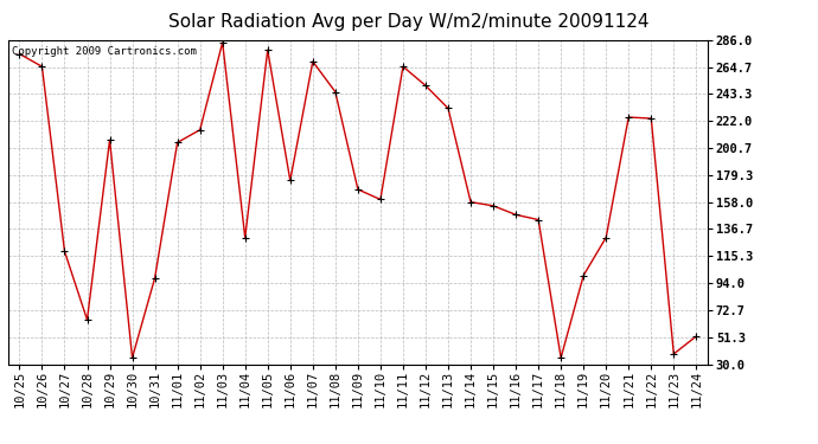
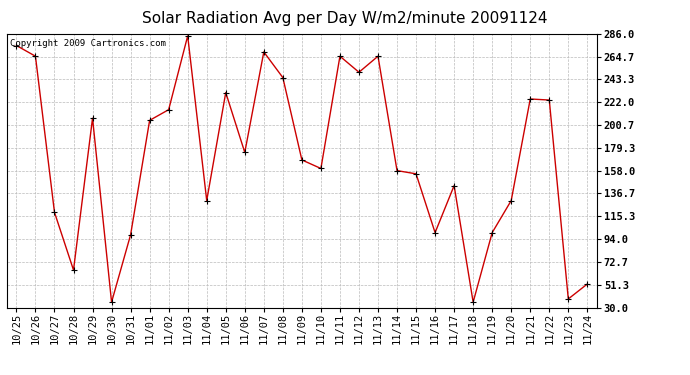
11/05: 278 -> 231
11/13: 232 -> 265
11/16: 148 -> 100
